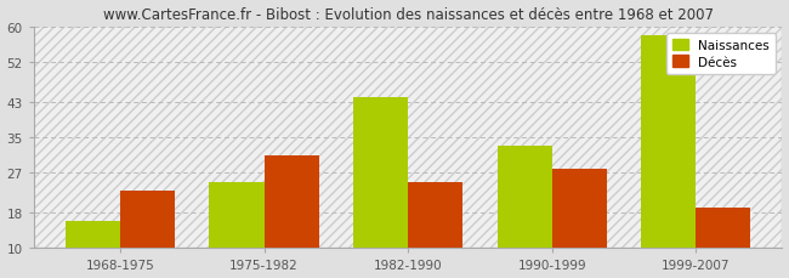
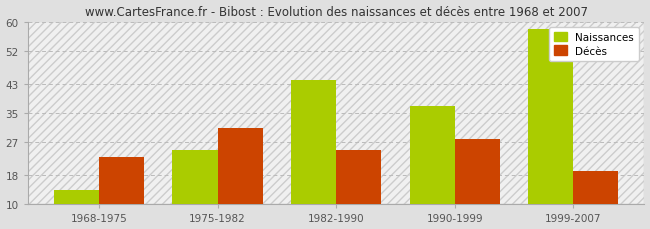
Naissances/1968-1975: 16 -> 14
Naissances/1990-1999: 33 -> 37
